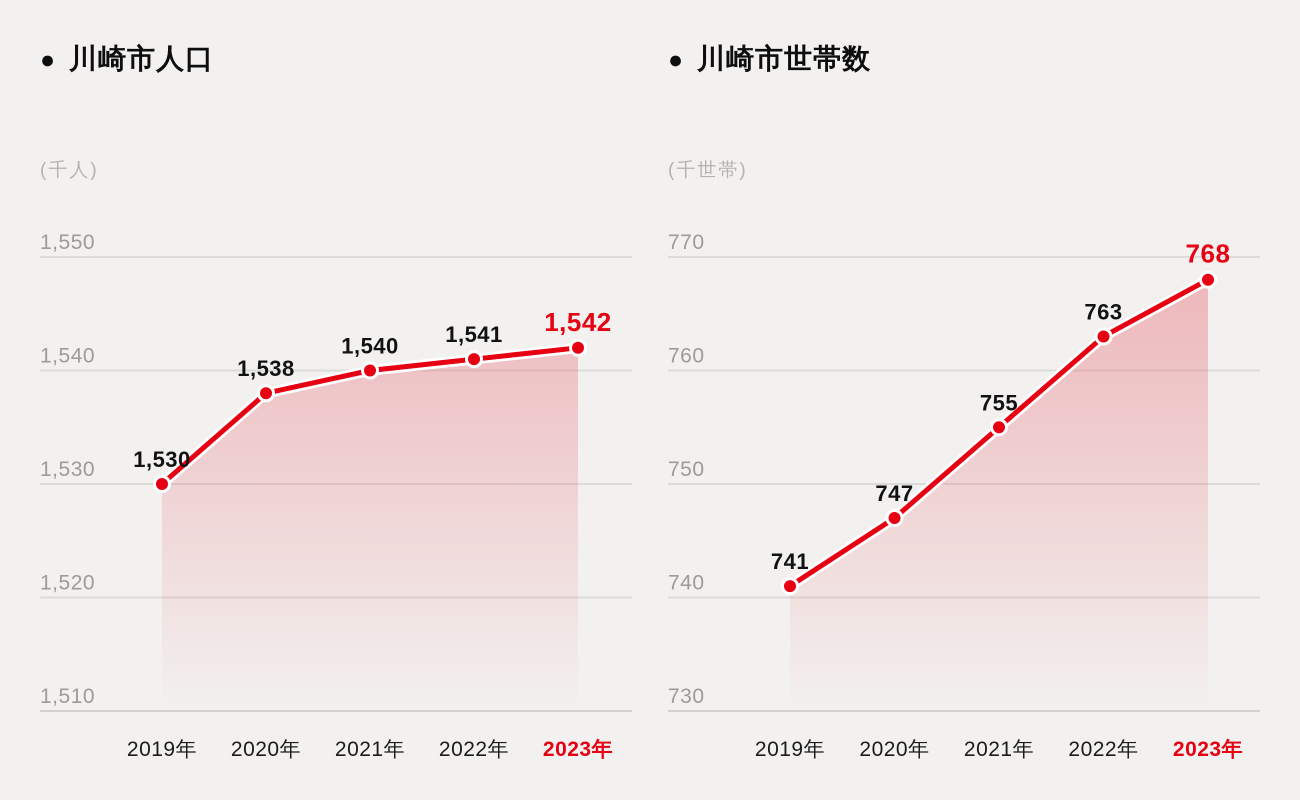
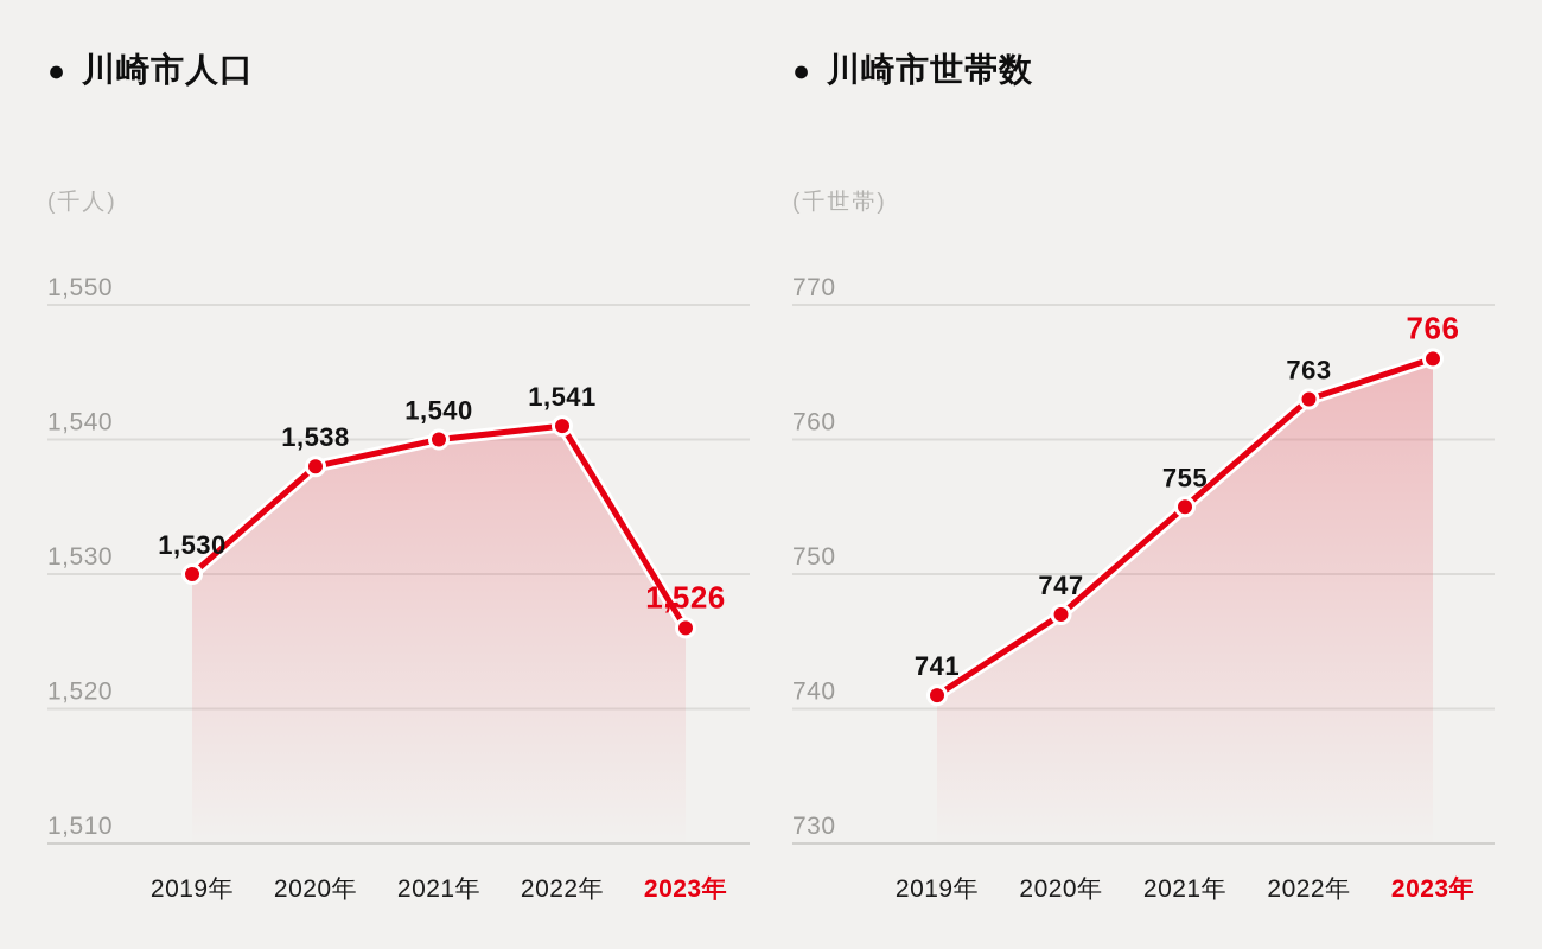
川崎市人口/2023年: 1,542 -> 1,526
川崎市世帯数/2023年: 768 -> 766
